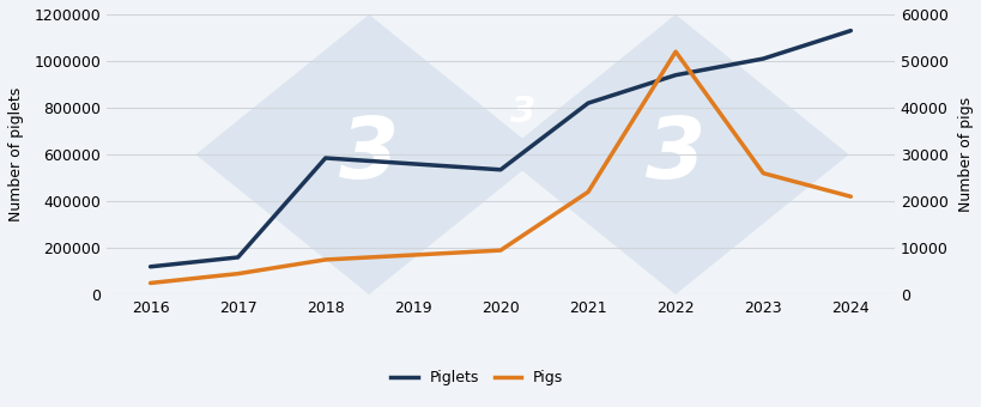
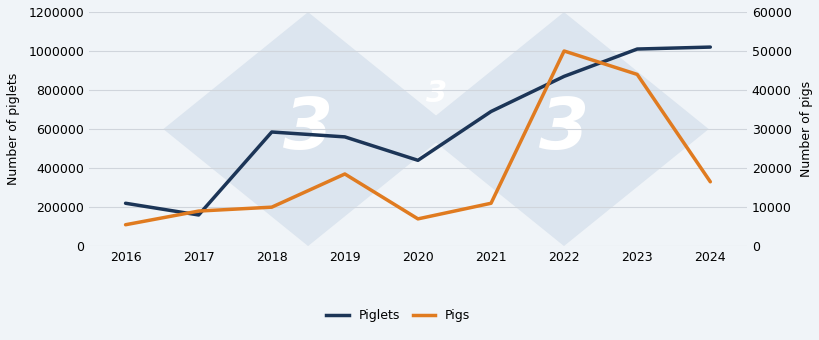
Piglets/2016: 120000 -> 220000
Pigs/2016: 2500 -> 5500
Pigs/2017: 4500 -> 9000
Pigs/2018: 7500 -> 10000
Pigs/2019: 8500 -> 18500
Piglets/2020: 540000 -> 440000
Pigs/2020: 9500 -> 7000
Piglets/2021: 820000 -> 690000
Pigs/2021: 22000 -> 11000
Piglets/2022: 940000 -> 870000
Pigs/2022: 52000 -> 50000
Pigs/2023: 26000 -> 44000
Piglets/2024: 1130000 -> 1020000
Pigs/2024: 21000 -> 16500
